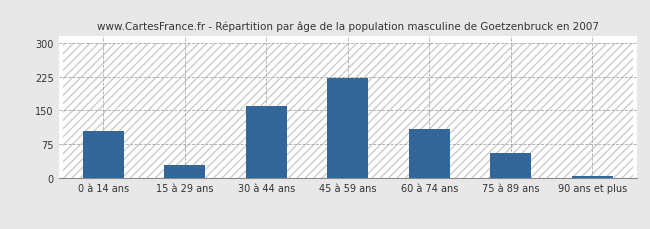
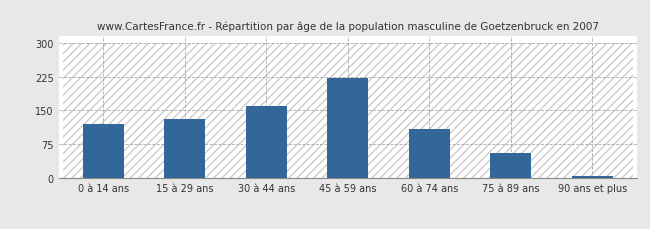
0 à 14 ans: 105 -> 120
15 à 29 ans: 30 -> 132
